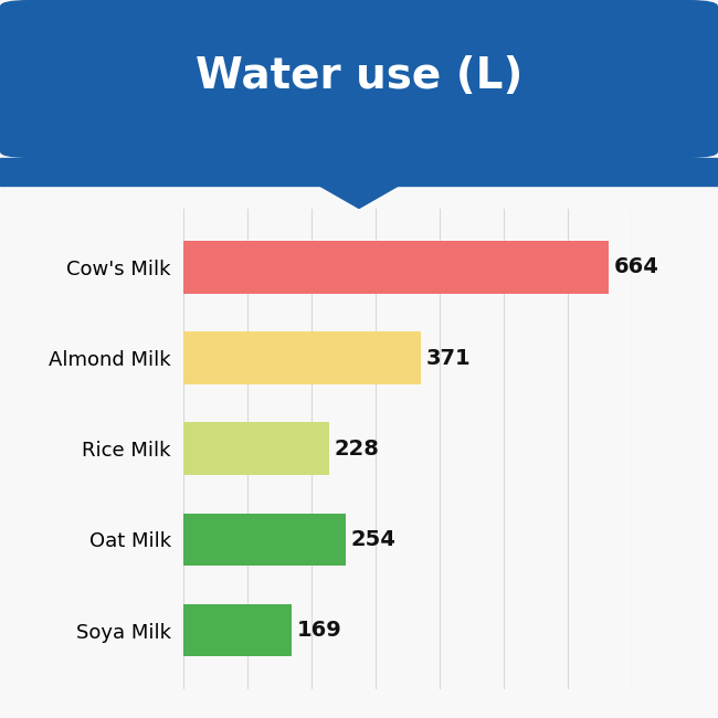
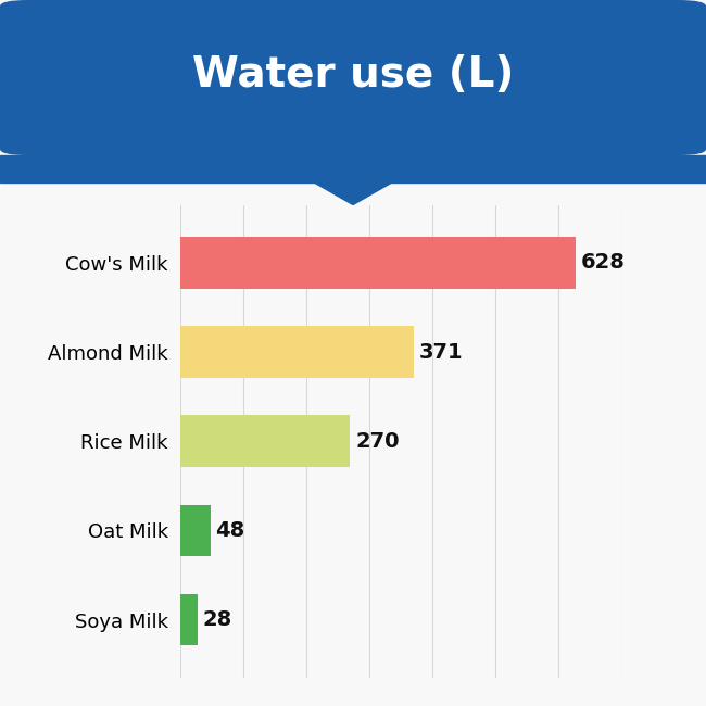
Cow's Milk: 664 -> 628
Rice Milk: 228 -> 270
Oat Milk: 254 -> 48
Soya Milk: 169 -> 28
